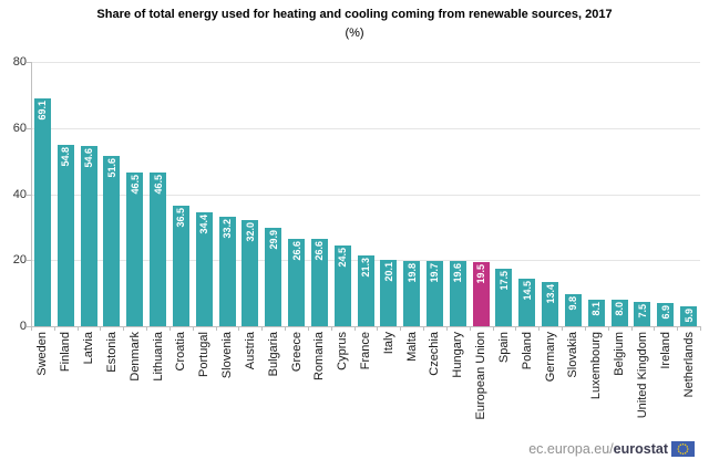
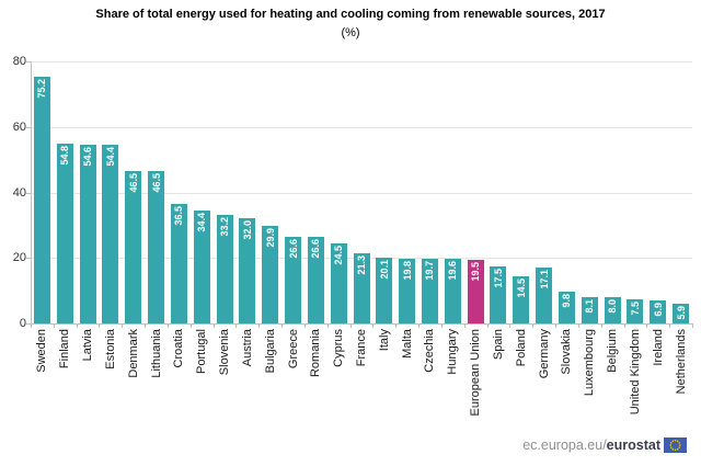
Sweden: 69.1 -> 75.2
Estonia: 51.6 -> 54.4
Germany: 13.4 -> 17.1
